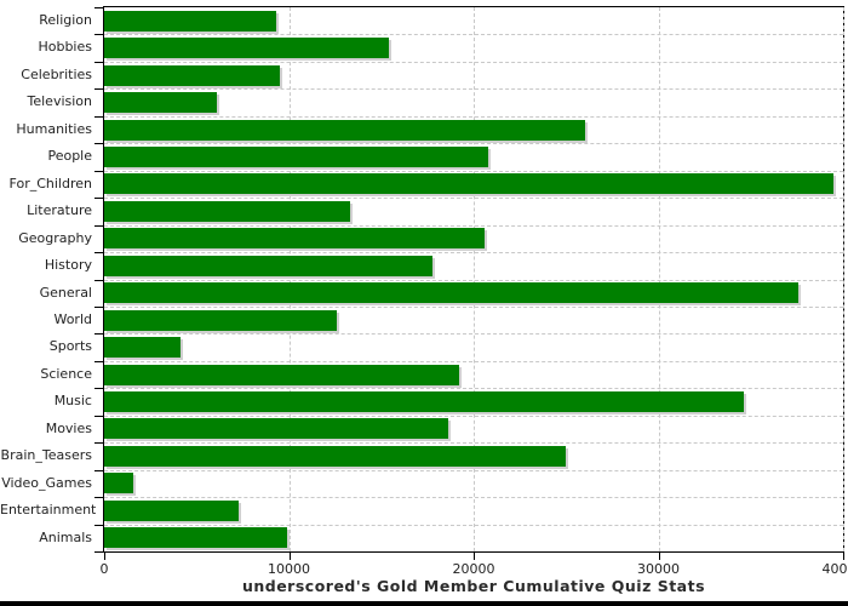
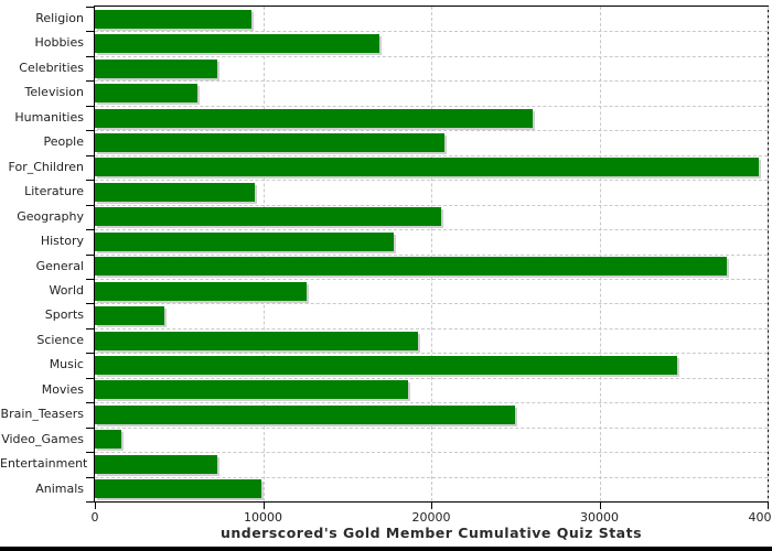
Hobbies: 15400 -> 16900
Celebrities: 9500 -> 7200
Literature: 13300 -> 9500
